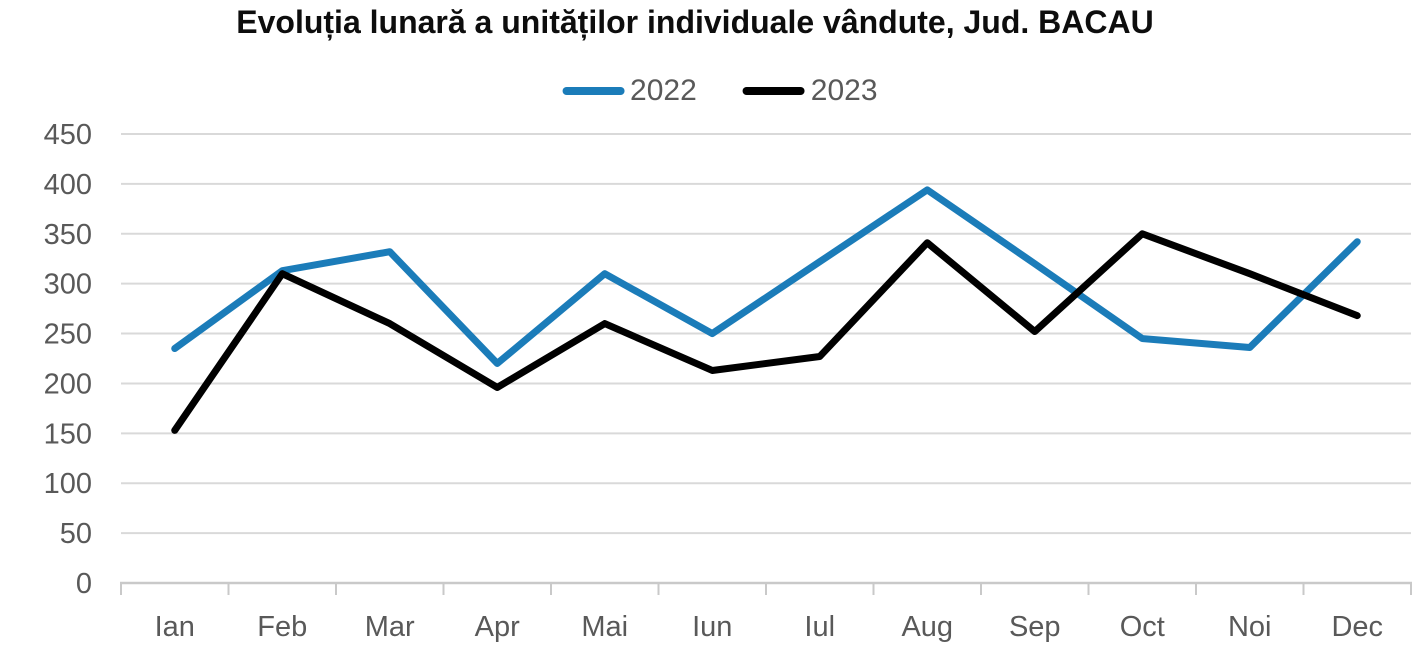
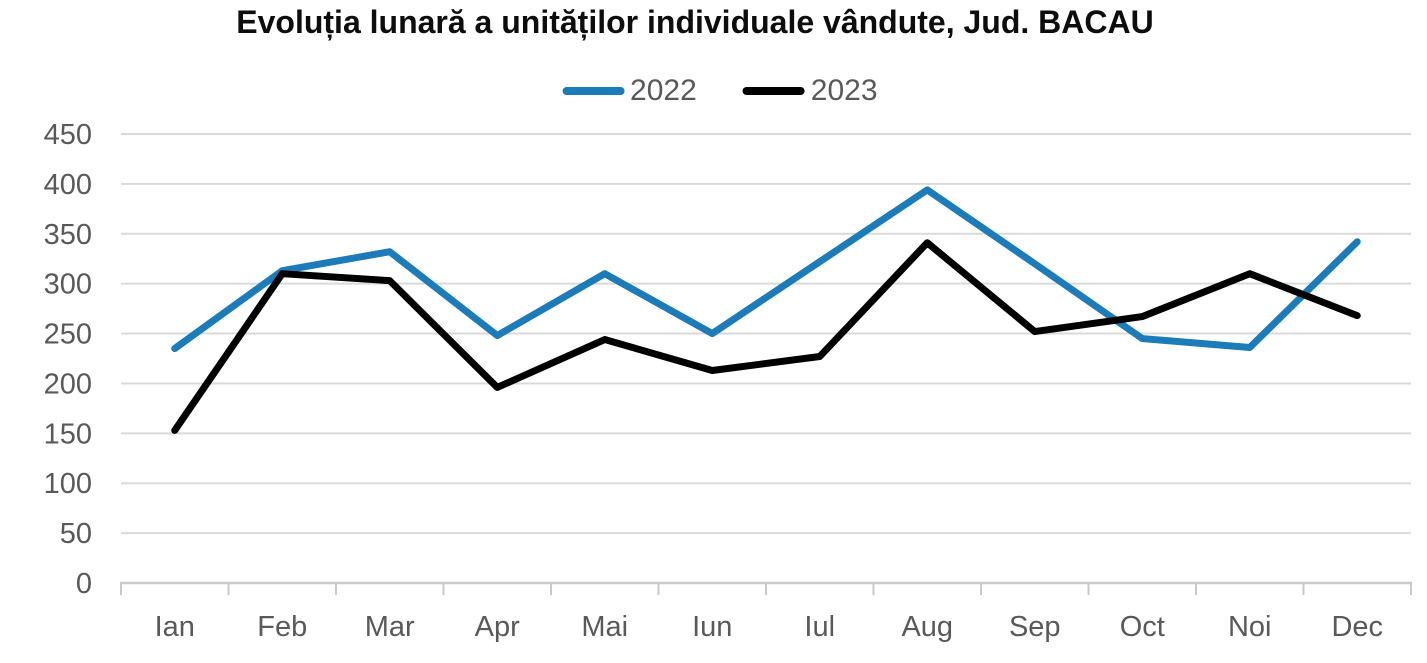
2023/Mar: 260 -> 300
2022/Apr: 220 -> 250
2023/Mai: 260 -> 240
2023/Oct: 350 -> 270
